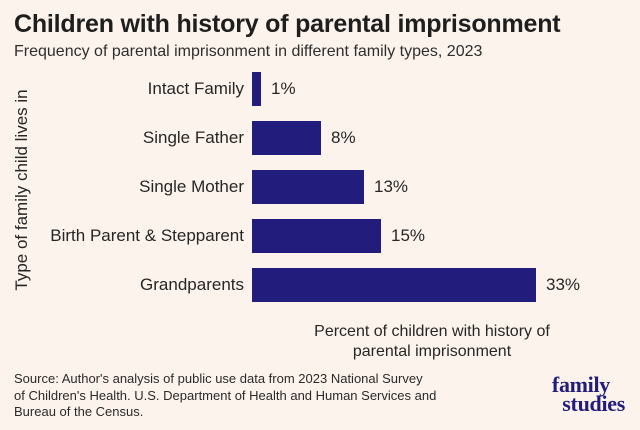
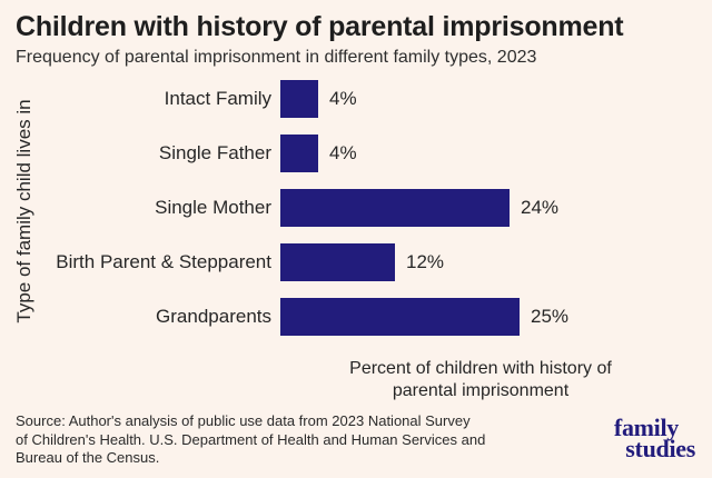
Intact Family: 1% -> 4%
Single Father: 8% -> 4%
Single Mother: 13% -> 24%
Birth Parent & Stepparent: 15% -> 12%
Grandparents: 33% -> 25%
